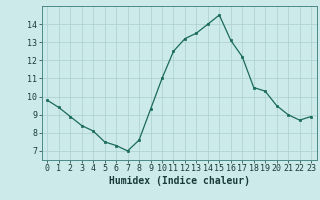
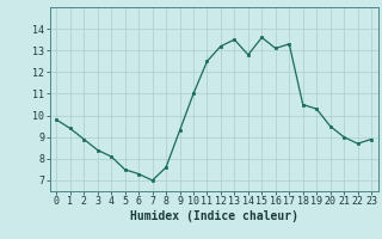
14: 14.0 -> 12.8
15: 14.5 -> 13.6
17: 12.2 -> 13.3
